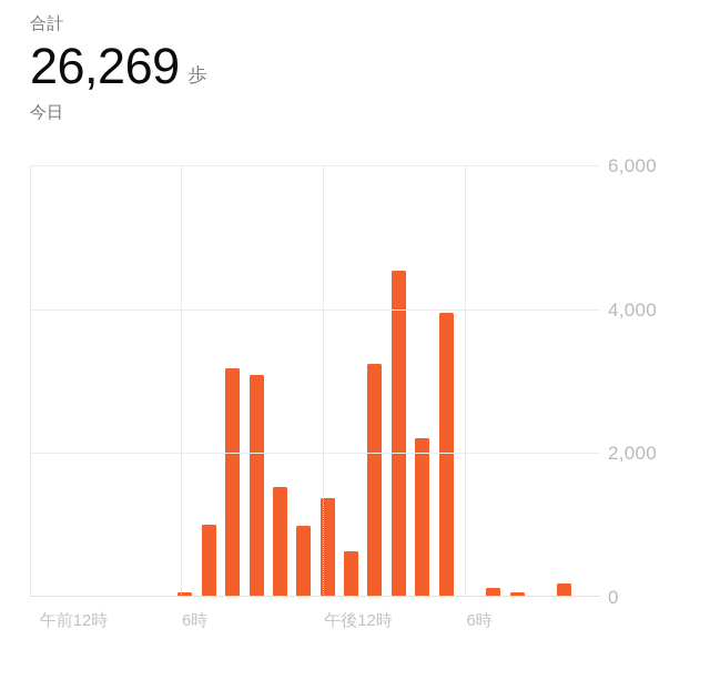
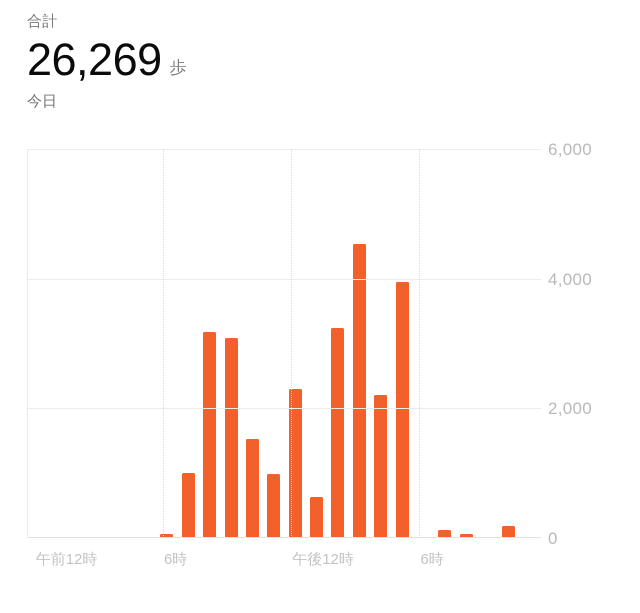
午後12時: 1400 -> 2300
